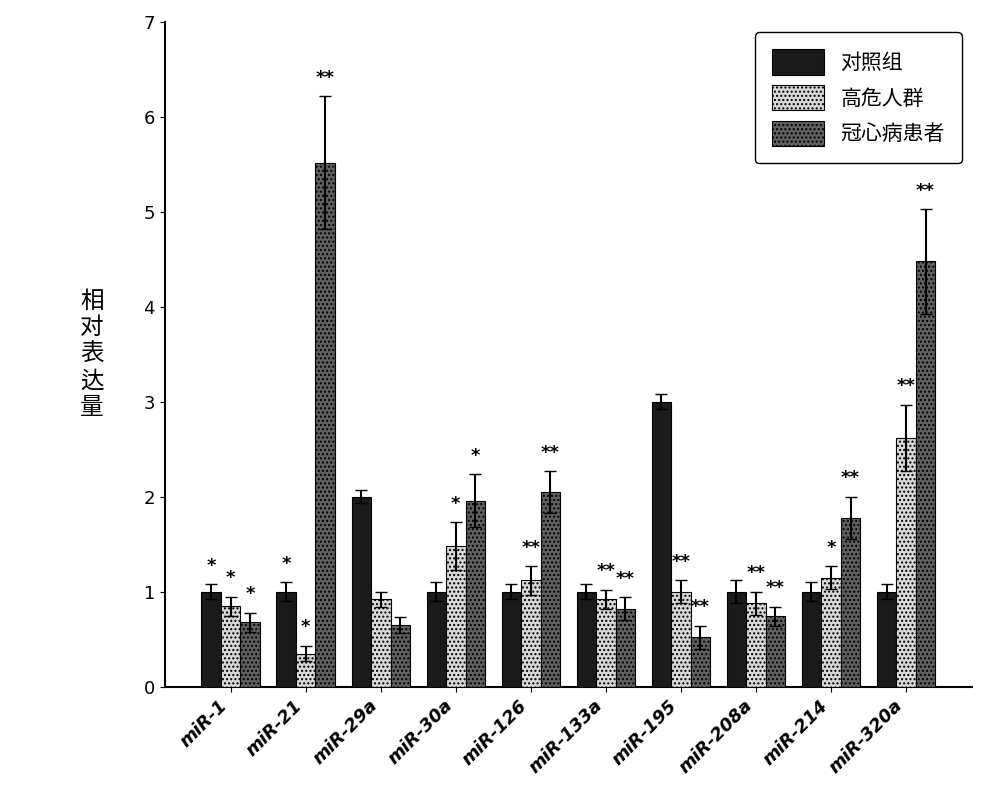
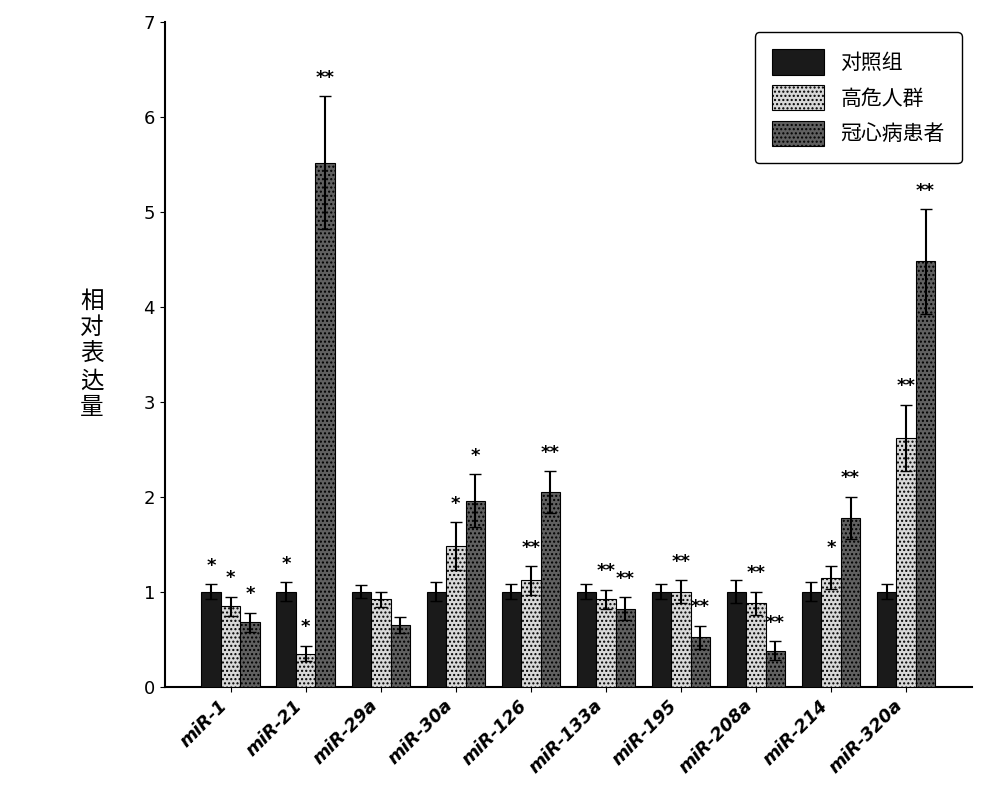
对照组/miR-29a: 2 -> 1
对照组/miR-195: 3 -> 1
冠心病患者/miR-208a: 0.74 -> 0.38
